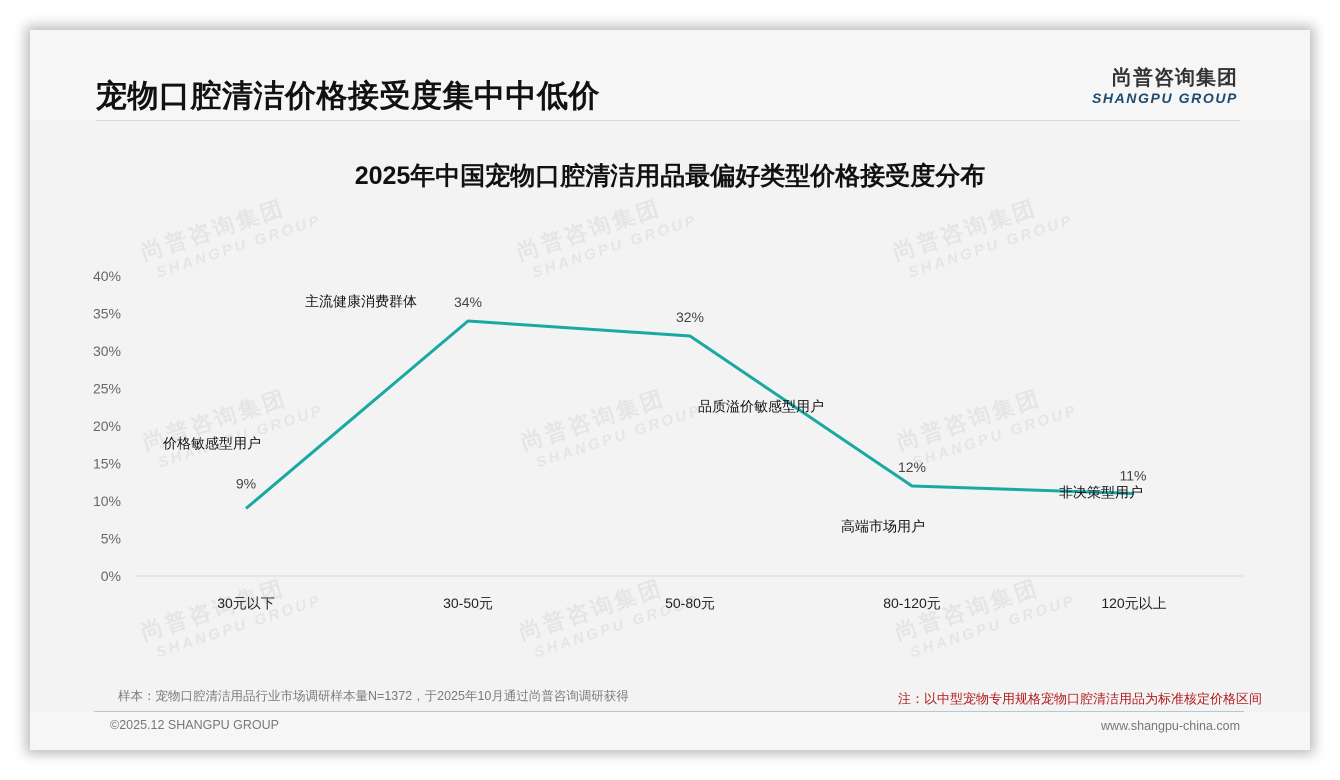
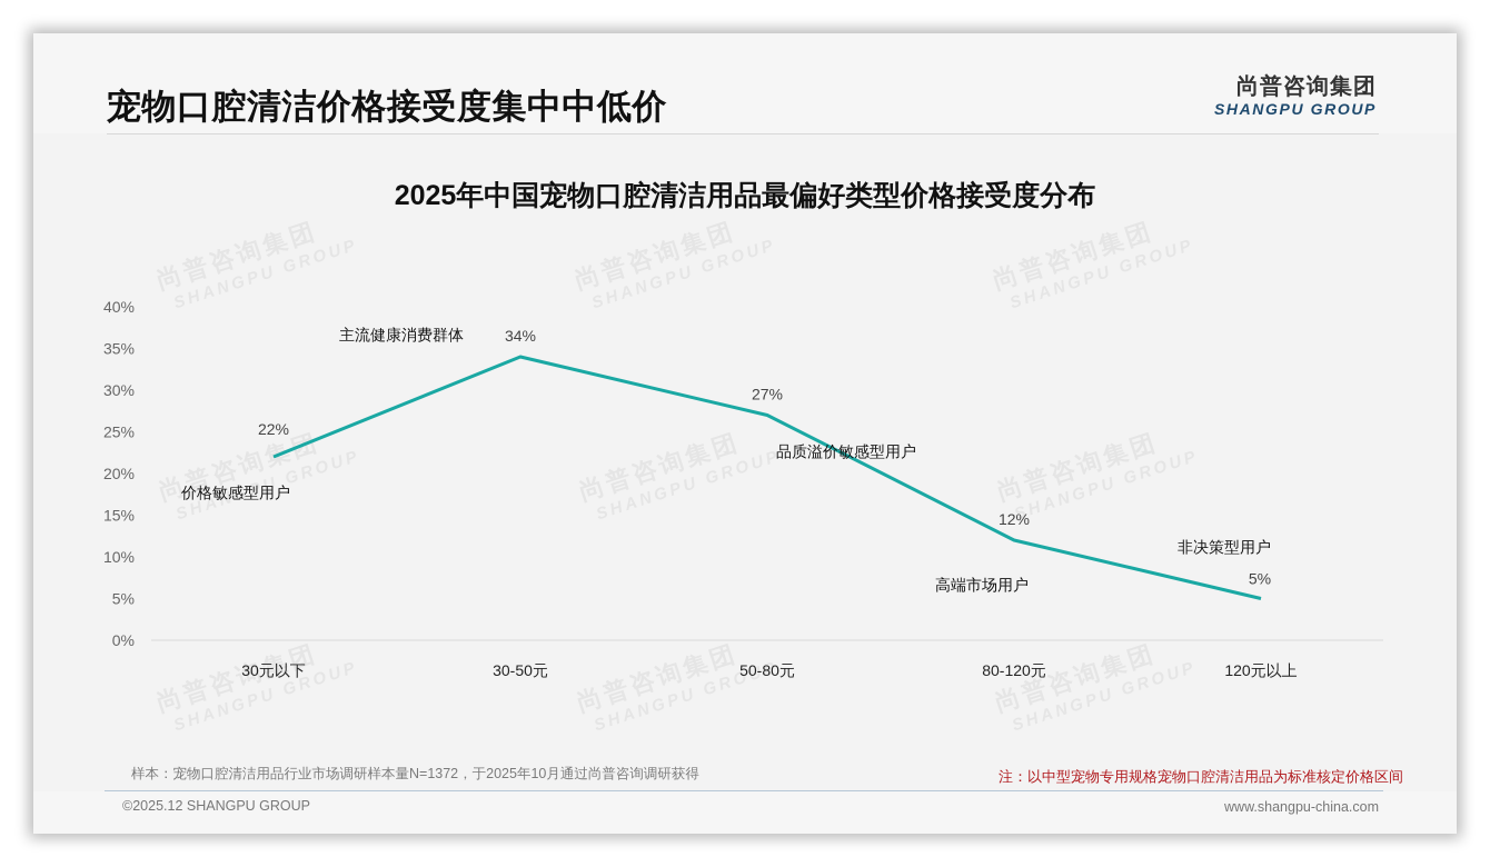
30元以下: 9% -> 22%
50-80元: 32% -> 27%
120元以上: 11% -> 5%
